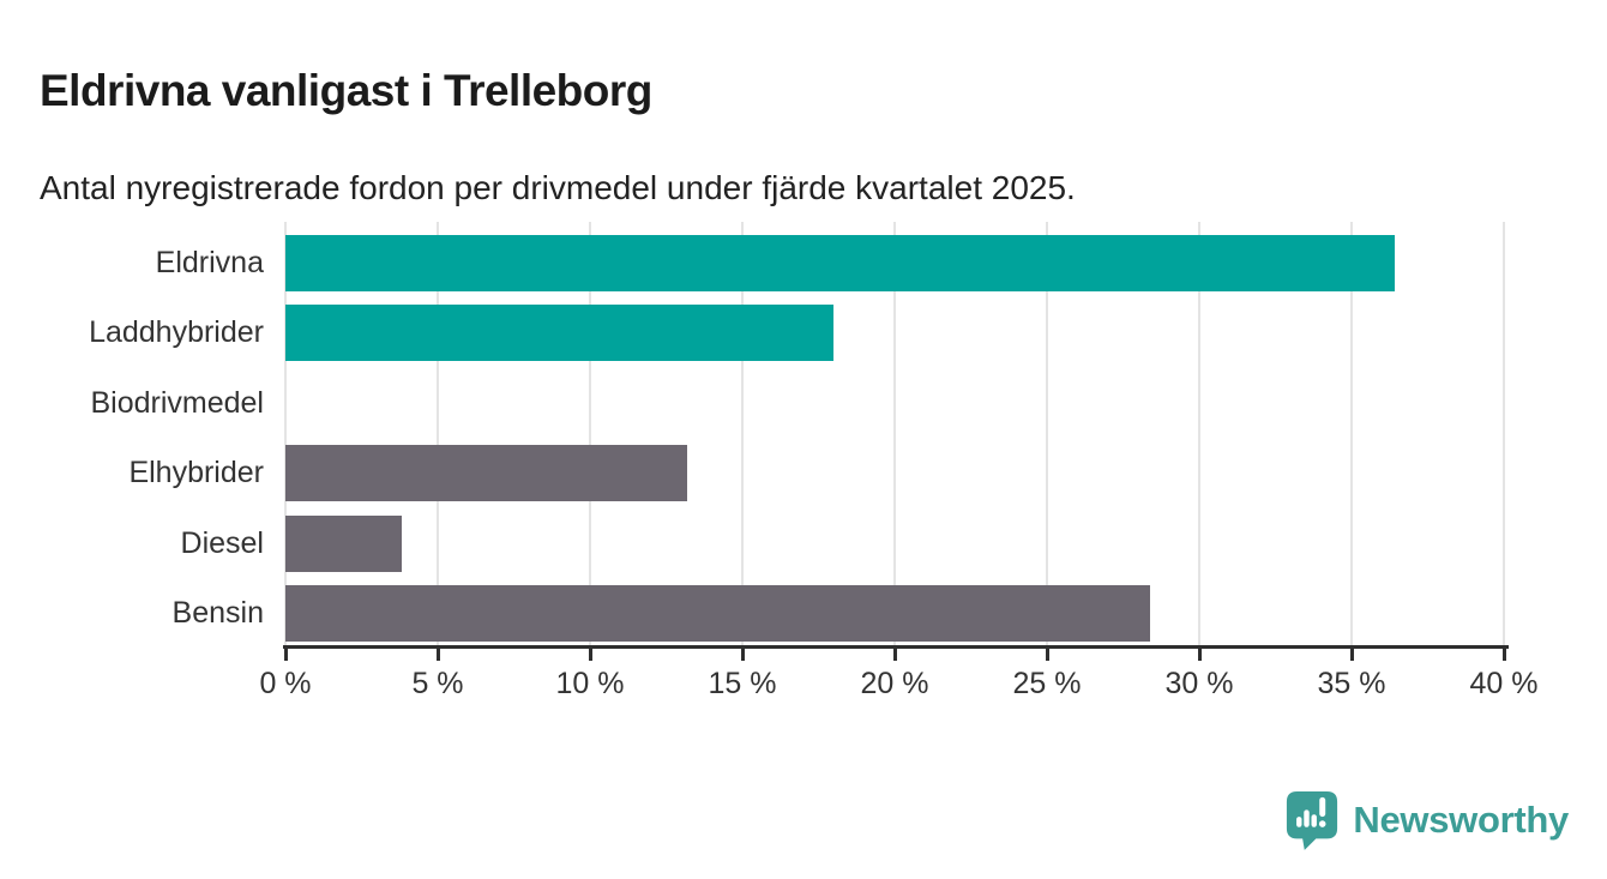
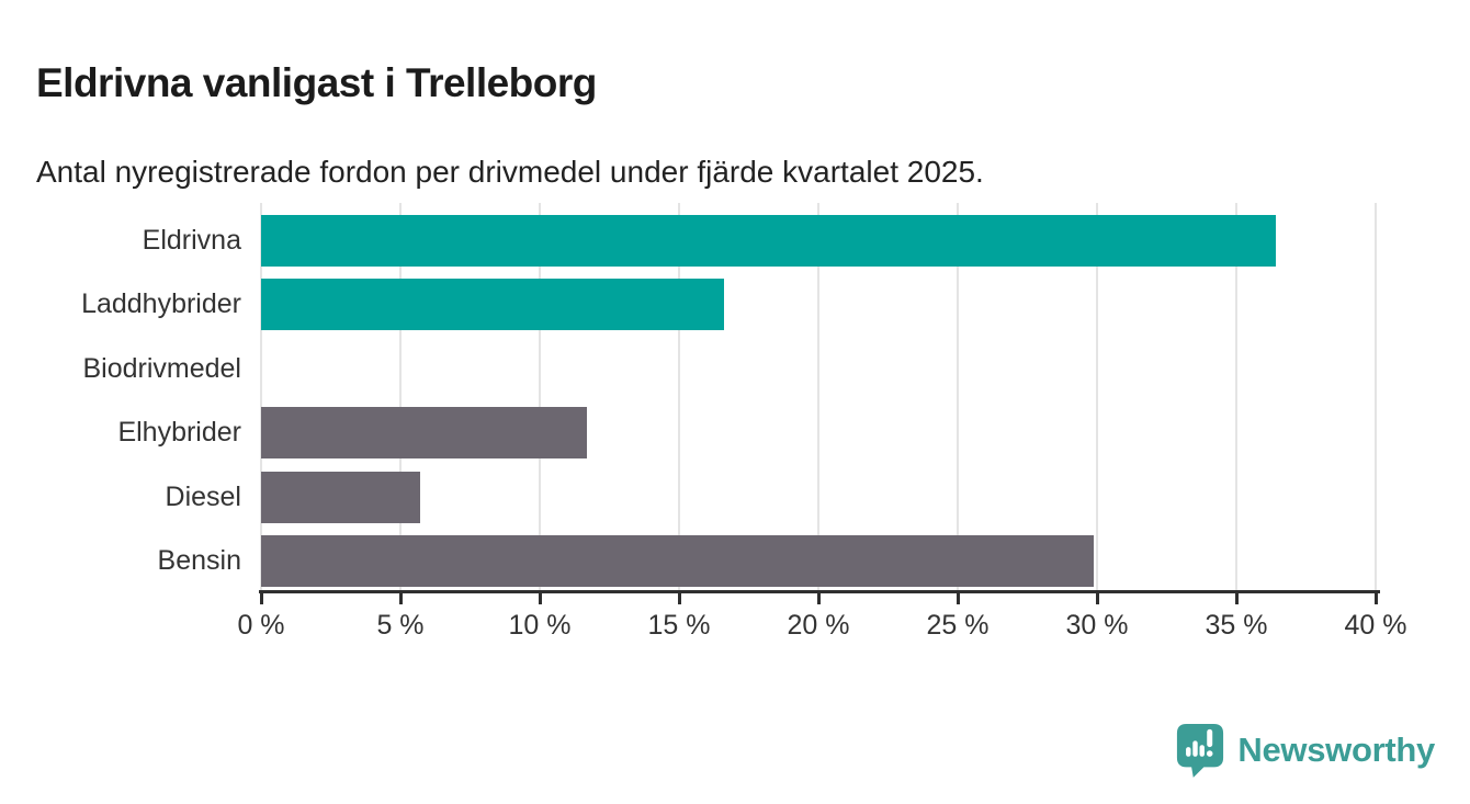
Laddhybrider: 18.0% -> 16.6%
Elhybrider: 13.2% -> 11.7%
Diesel: 3.8% -> 5.7%
Bensin: 28.4% -> 29.9%
